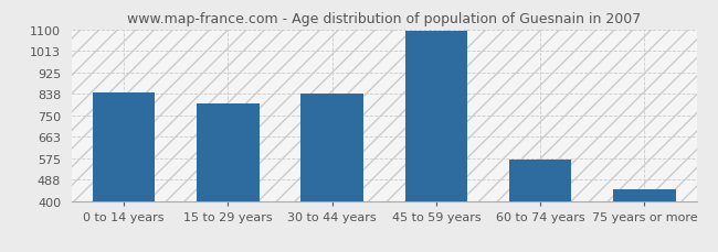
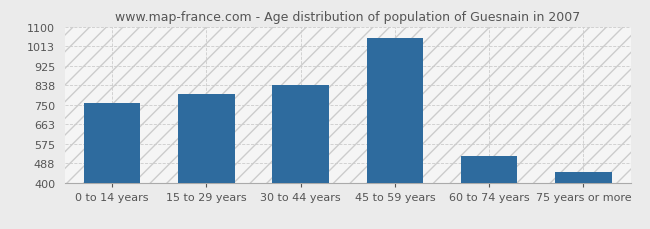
0 to 14 years: 843 -> 760
45 to 59 years: 1093 -> 1050
60 to 74 years: 571 -> 520
